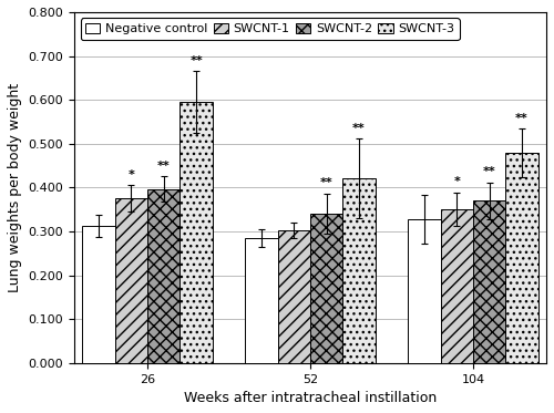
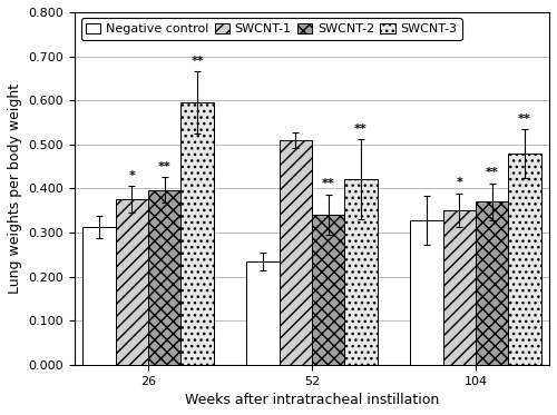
Negative control/52: 0.284 -> 0.235
SWCNT-1/52: 0.303 -> 0.510
